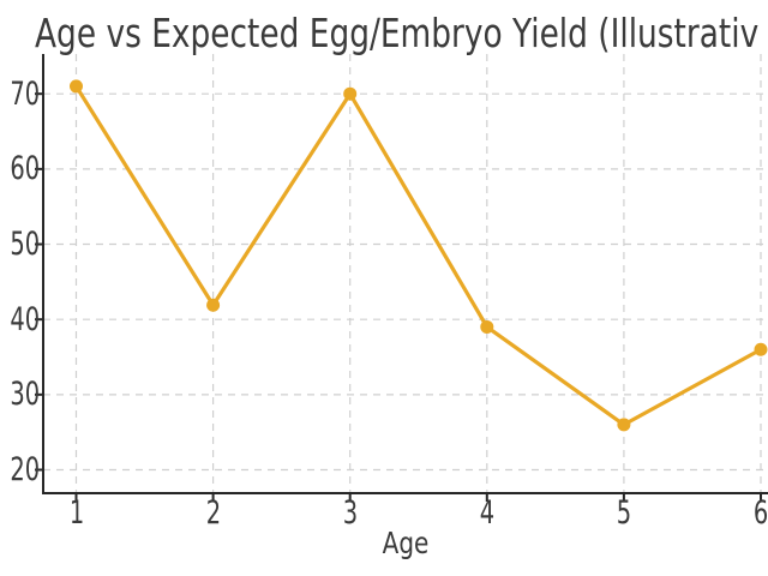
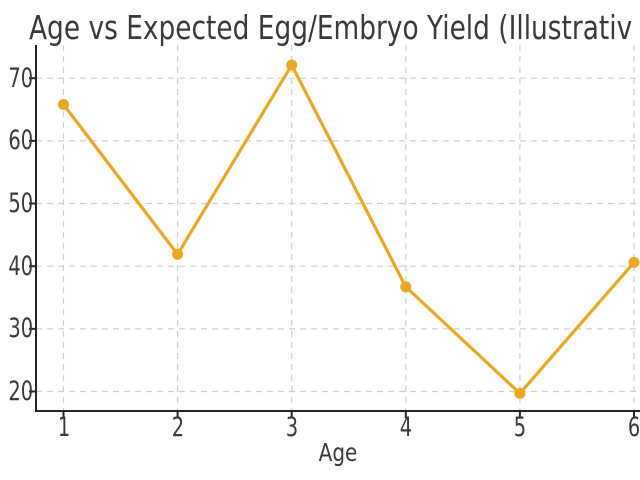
1: 71 -> 66
3: 70 -> 72
4: 39 -> 37
5: 26 -> 20
6: 36 -> 41
